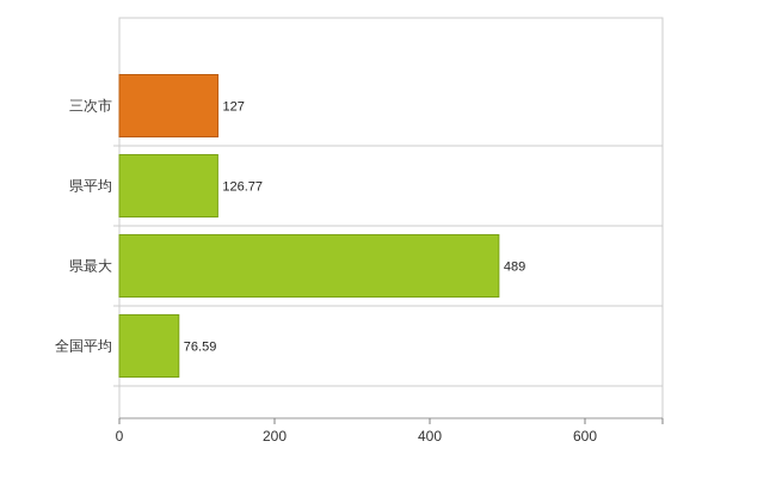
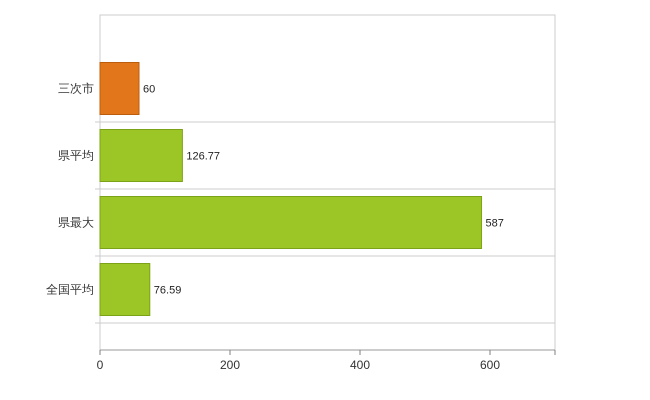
三次市: 127 -> 60
県最大: 489 -> 587
